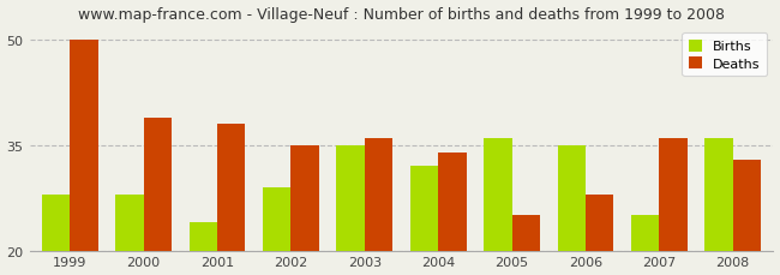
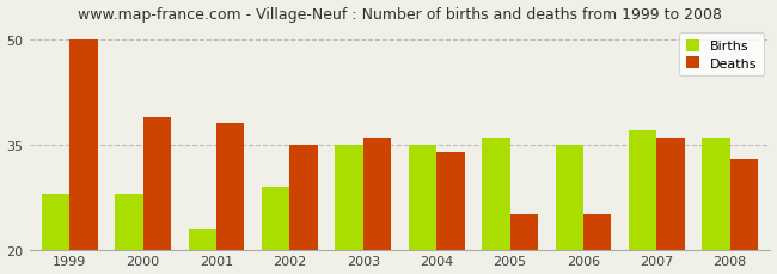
Births/2001: 24 -> 23
Births/2004: 32 -> 35
Deaths/2006: 28 -> 25
Births/2007: 25 -> 37
